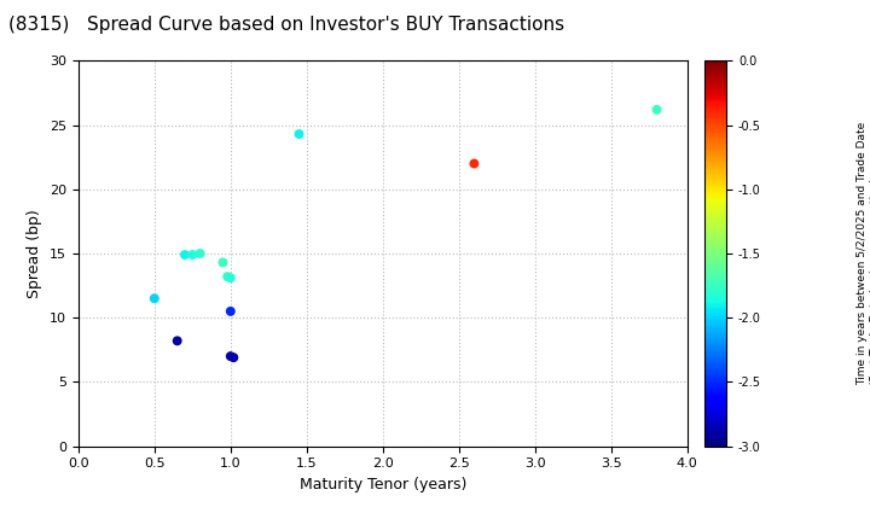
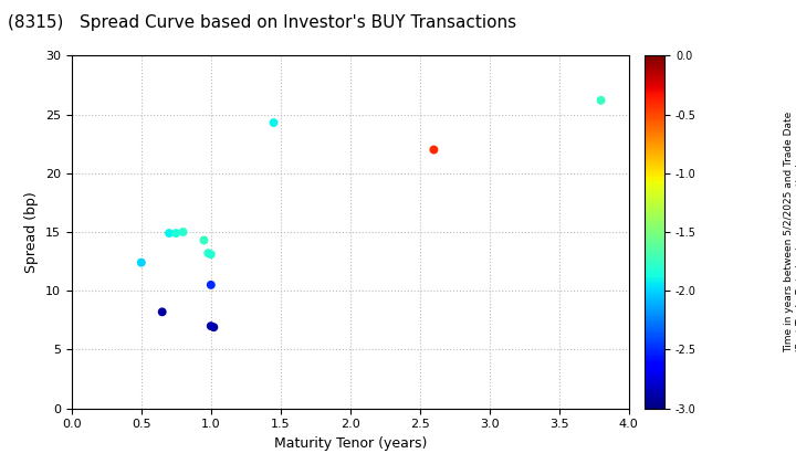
0.5: 11.5 -> 12.4
